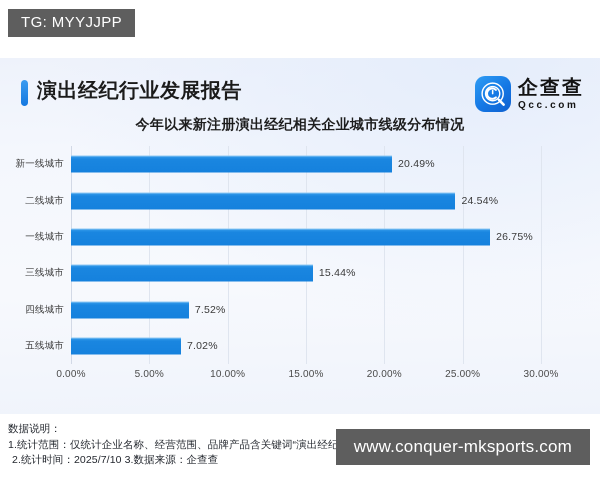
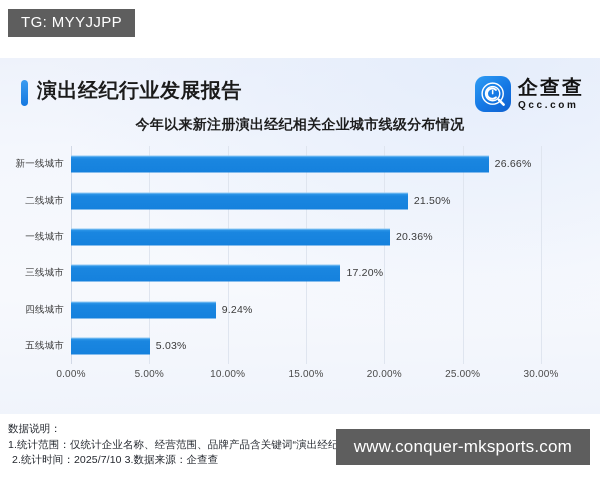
新一线城市: 20.49% -> 26.66%
二线城市: 24.54% -> 21.50%
一线城市: 26.75% -> 20.36%
三线城市: 15.44% -> 17.20%
四线城市: 7.52% -> 9.24%
五线城市: 7.02% -> 5.03%
